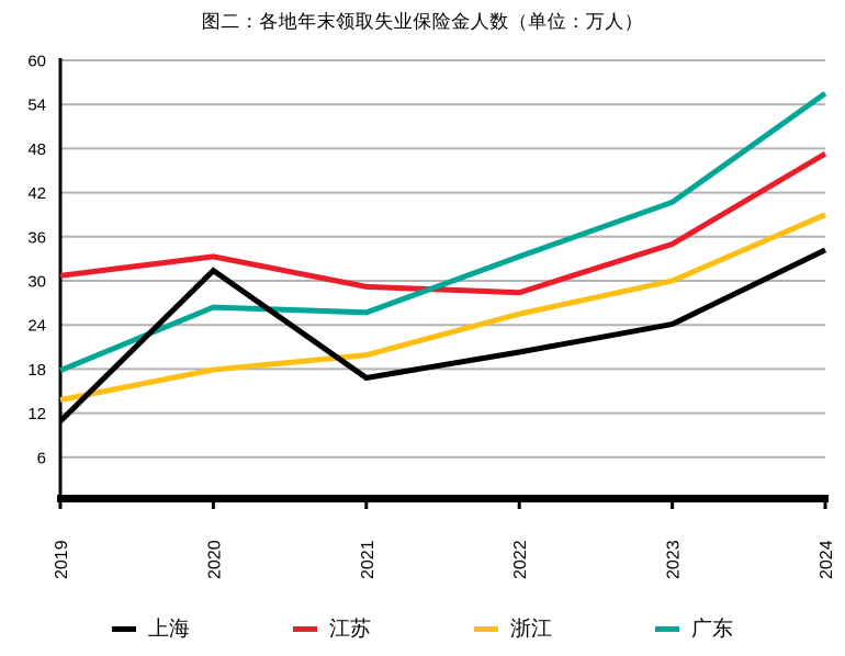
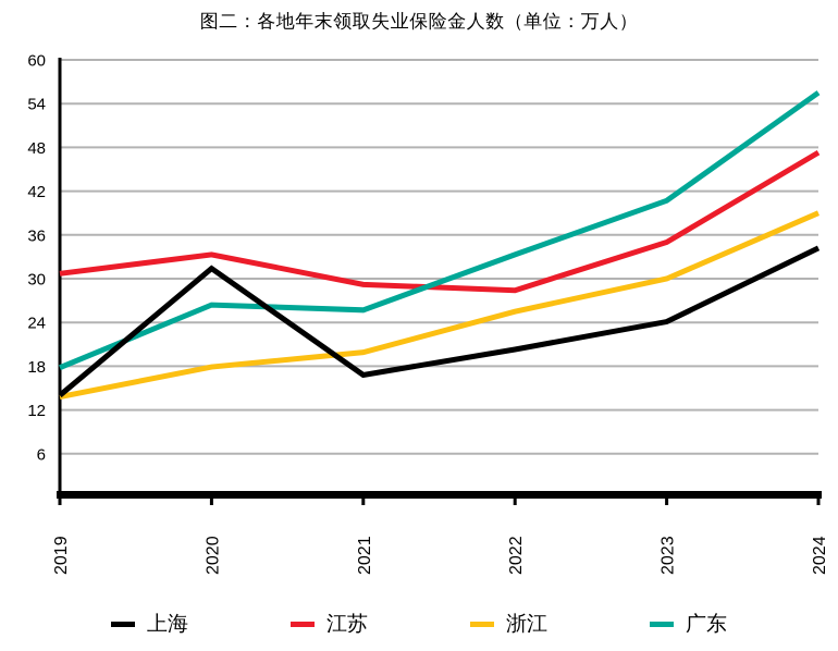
上海/2019: 11 -> 14
